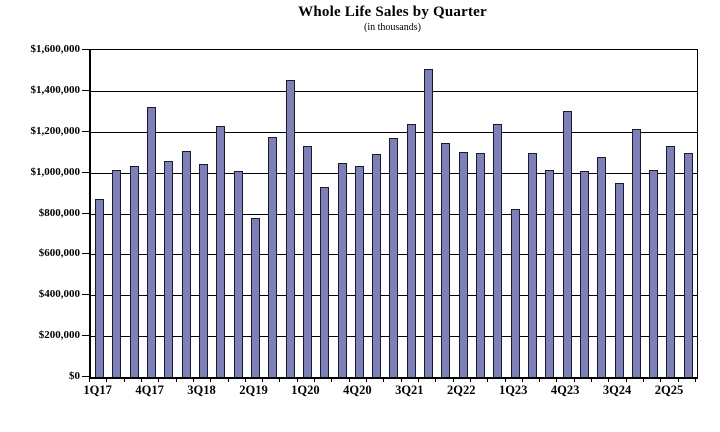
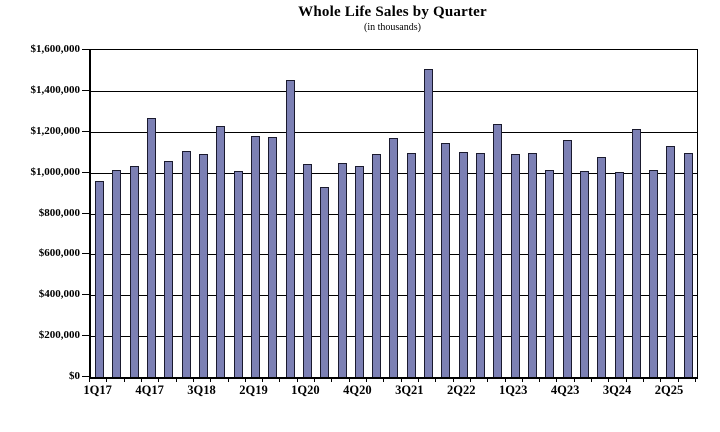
1Q17: $870000 -> $960000
4Q17: $1320000 -> $1270000
3Q18: $1040000 -> $1090000
2Q19: $780000 -> $1180000
1Q20: $1130000 -> $1040000
3Q21: $1240000 -> $1100000
1Q23: $820000 -> $1090000
4Q23: $1300000 -> $1160000
3Q24: $950000 -> $1000000
